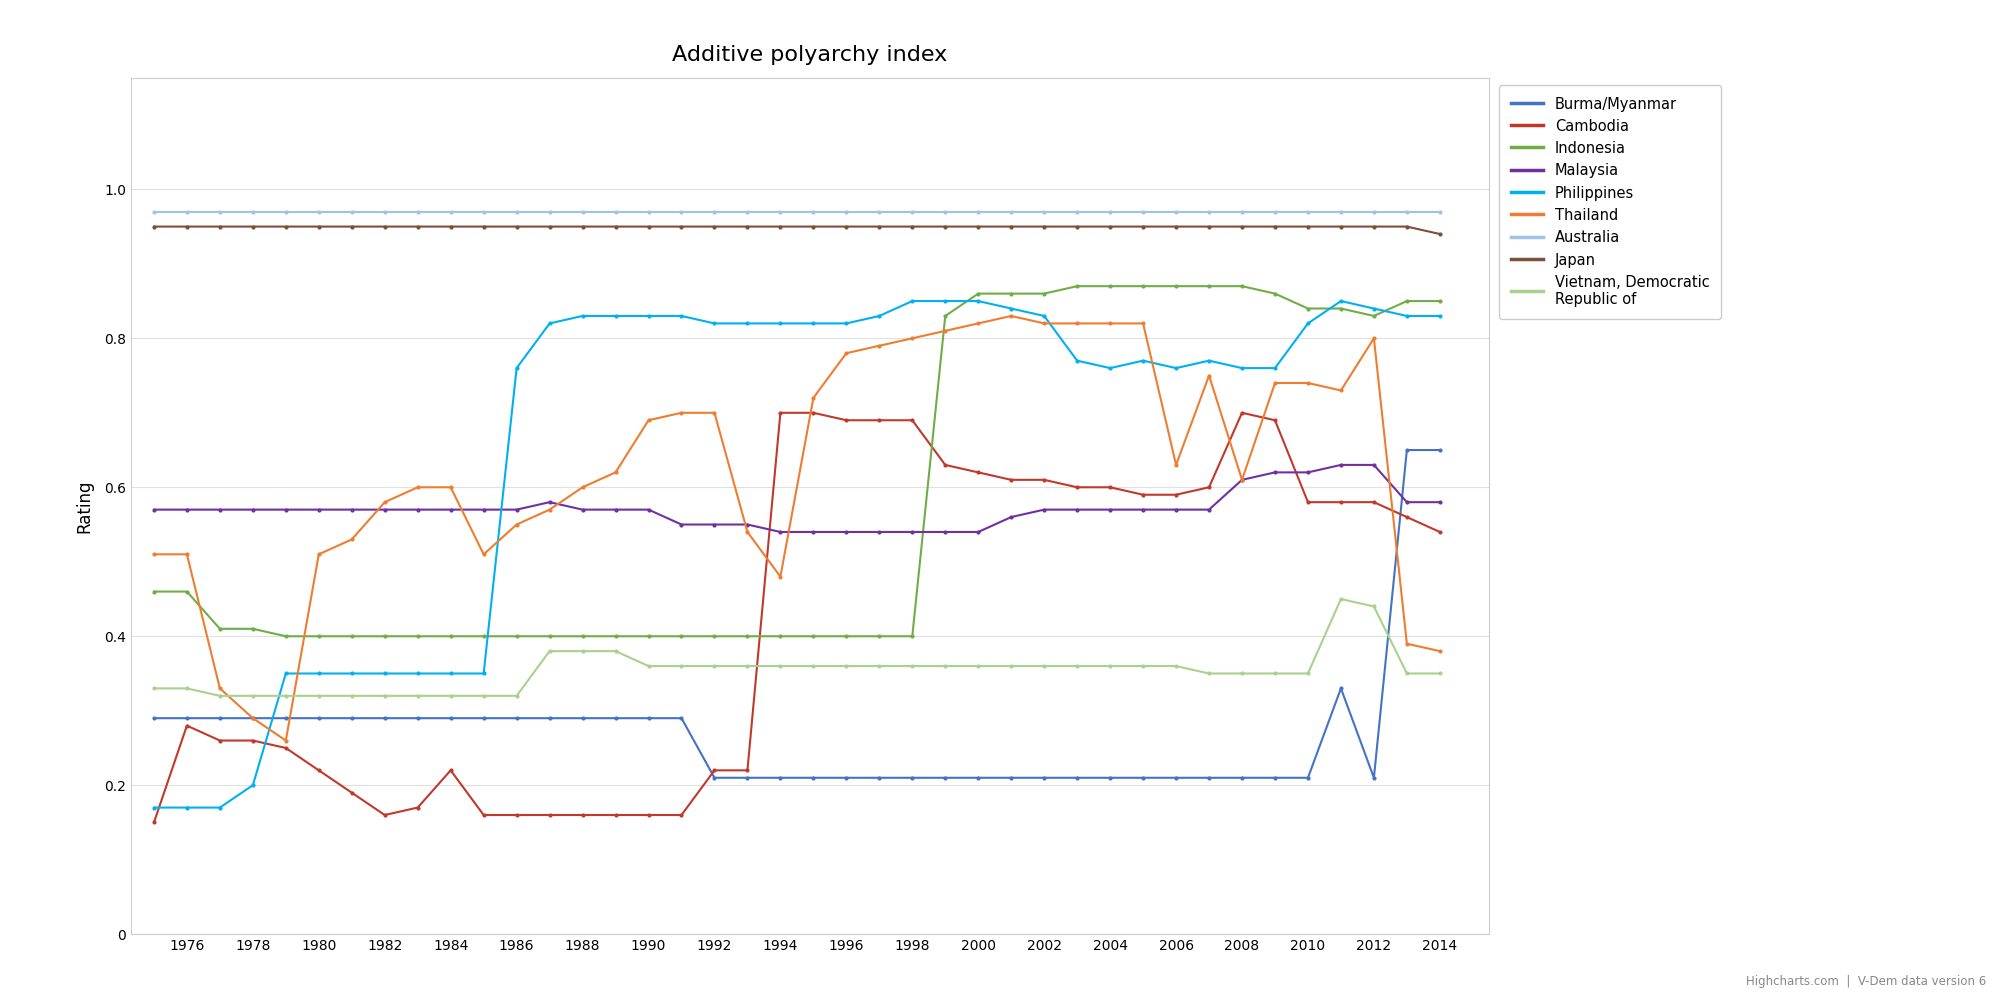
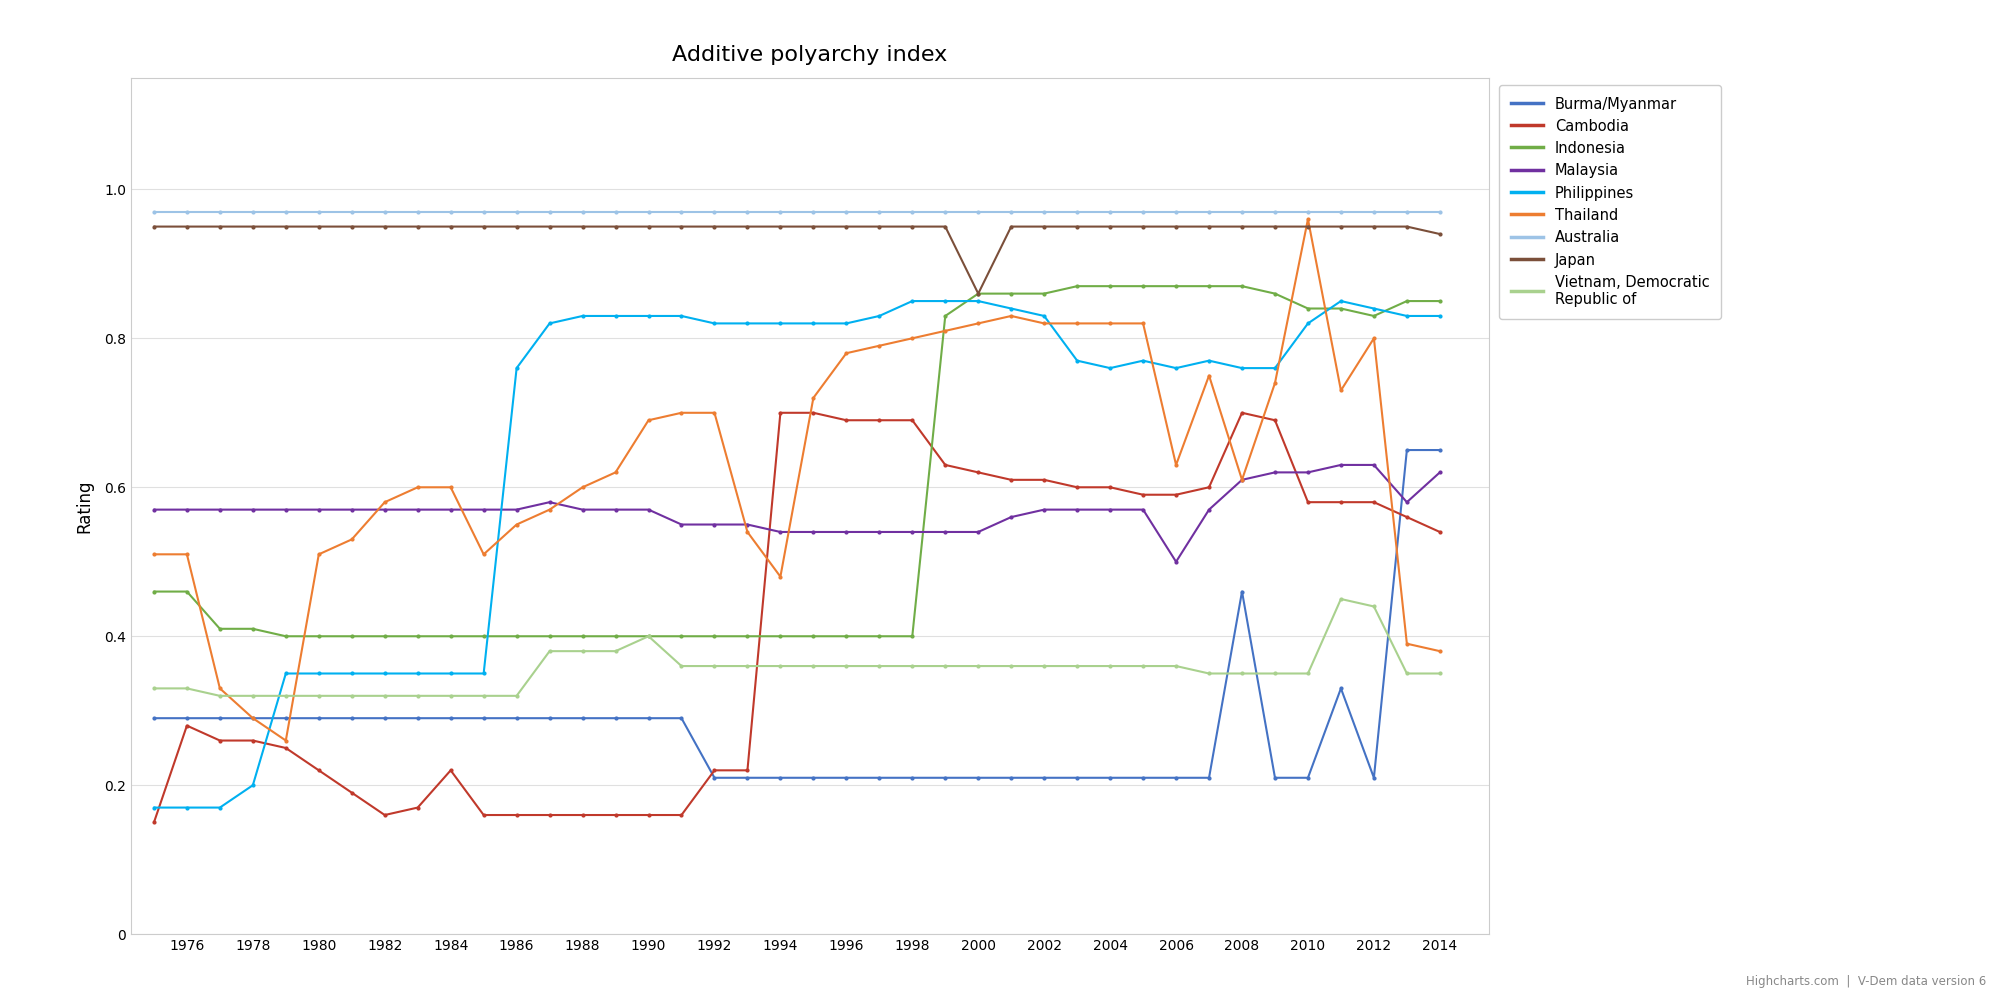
Vietnam, Democratic Republic of/1990: 0.36 -> 0.40
Japan/2000: 0.95 -> 0.86
Malaysia/2006: 0.57 -> 0.50
Burma/Myanmar/2008: 0.21 -> 0.46
Thailand/2010: 0.74 -> 0.96
Malaysia/2014: 0.58 -> 0.62
